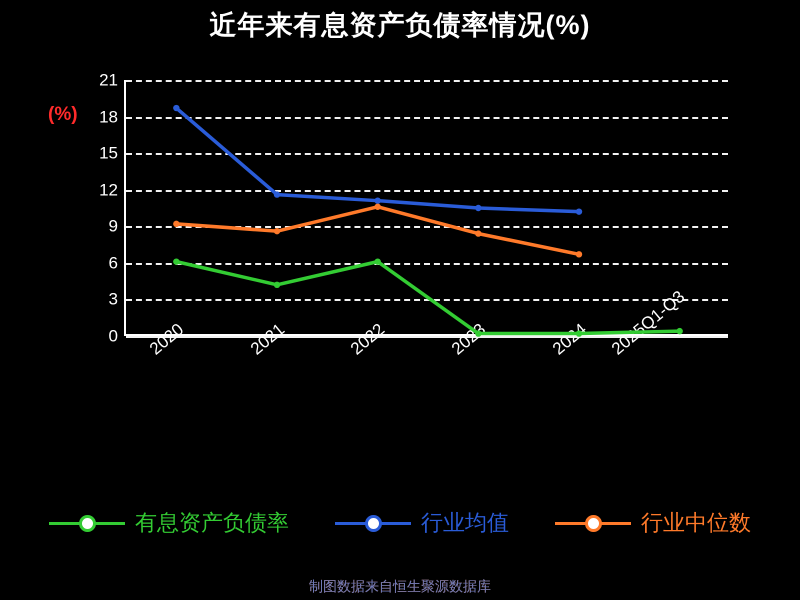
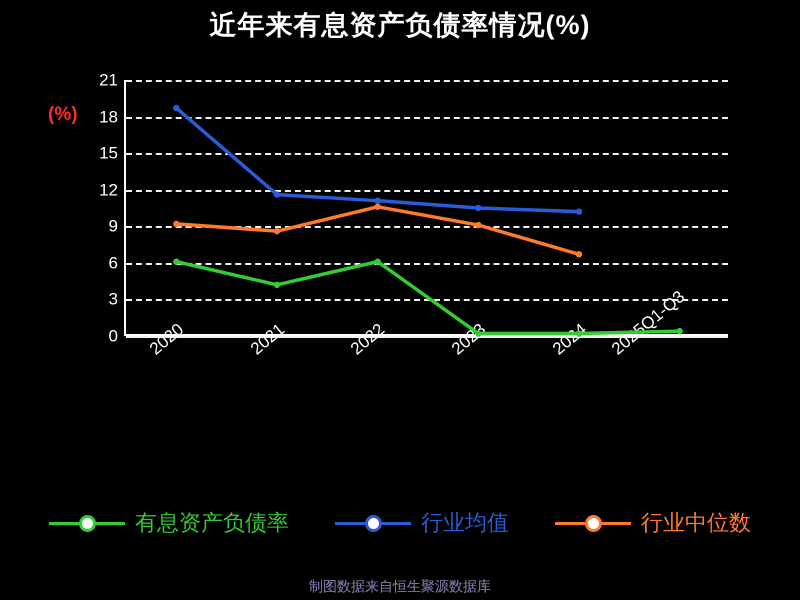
行业中位数/2023: 8.4 -> 9.1
